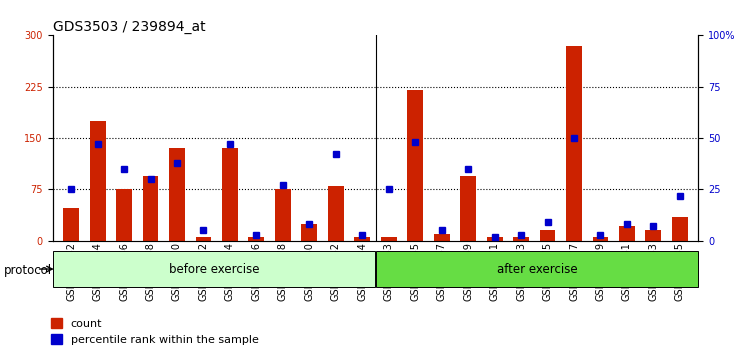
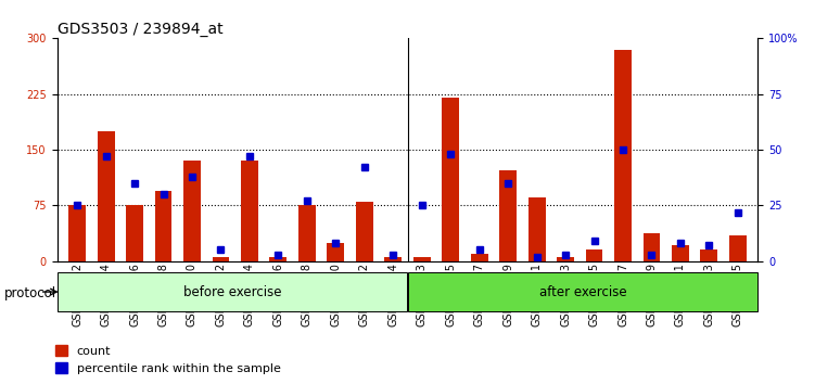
count/GSM306062: 48 -> 76
count/GSM306069: 95 -> 122
count/GSM306071: 5 -> 86
count/GSM306079: 5 -> 38
